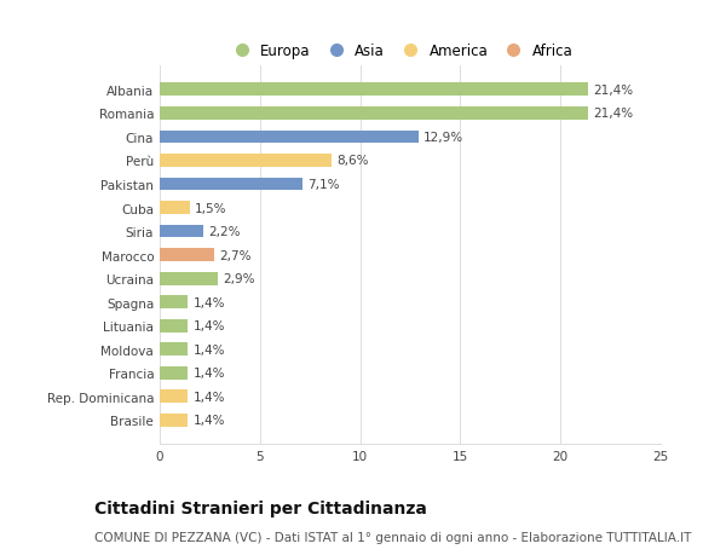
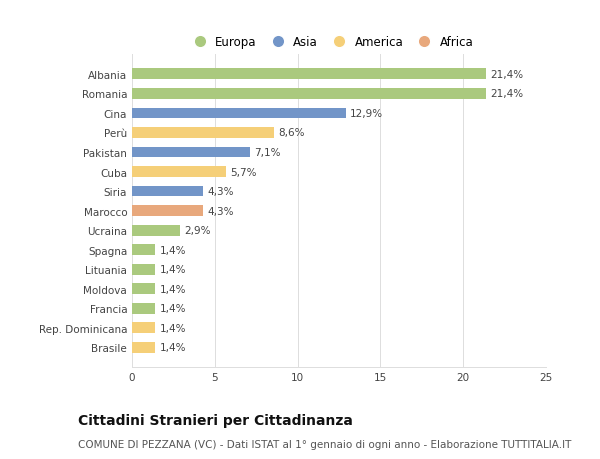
Cuba: 1,5% -> 5,7%
Siria: 2,2% -> 4,3%
Marocco: 2,7% -> 4,3%
